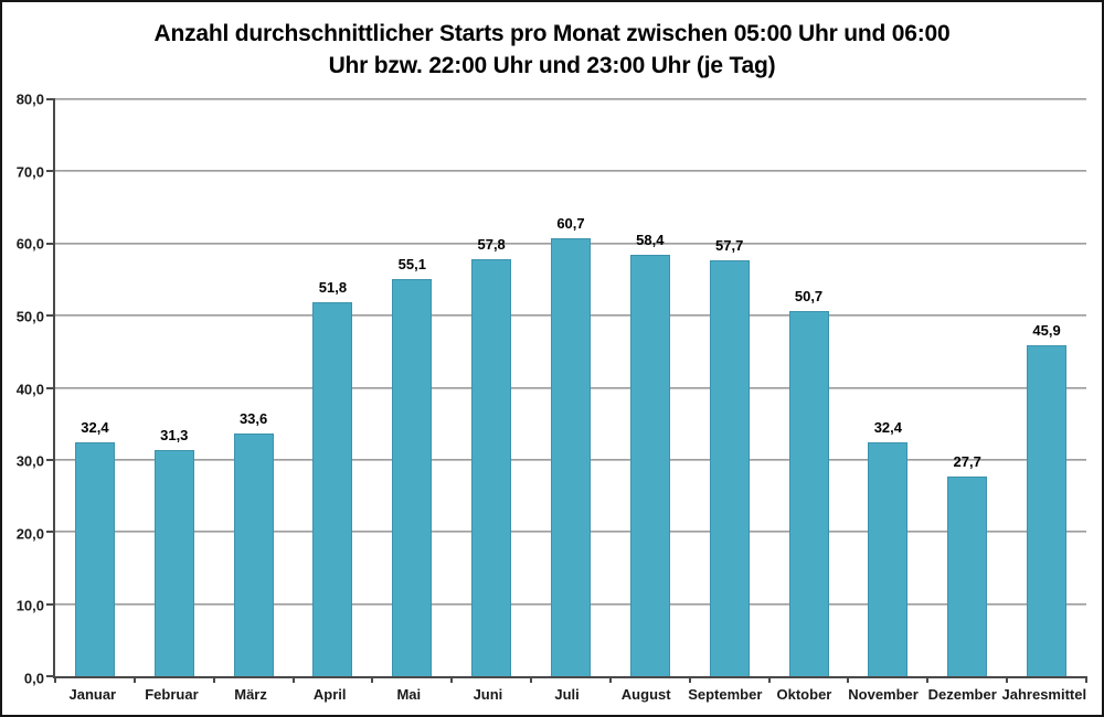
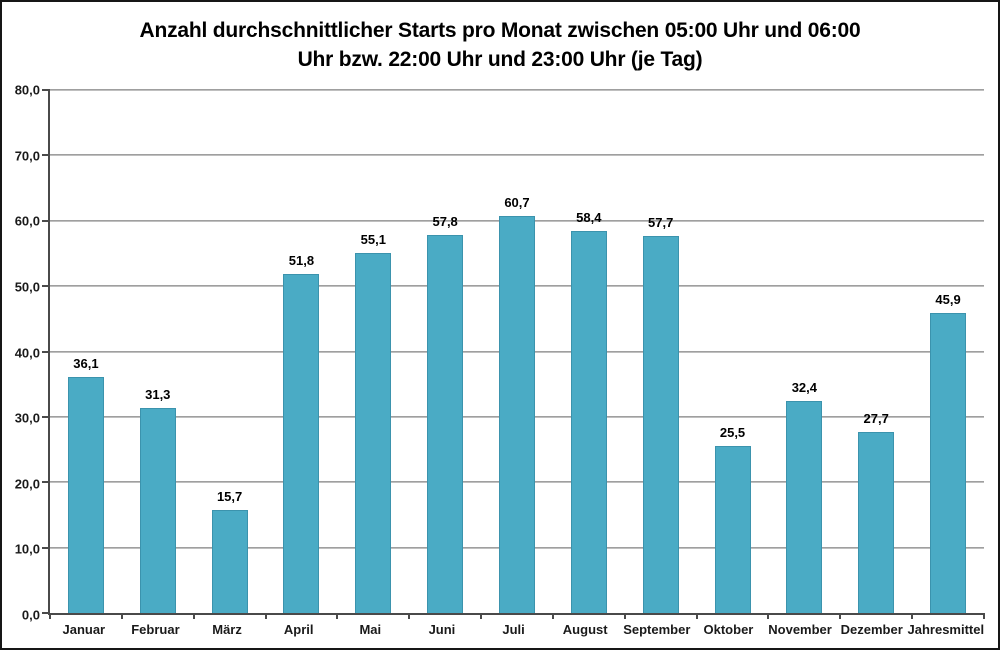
Januar: 32,4 -> 36,1
März: 33,6 -> 15,7
Oktober: 50,7 -> 25,5
